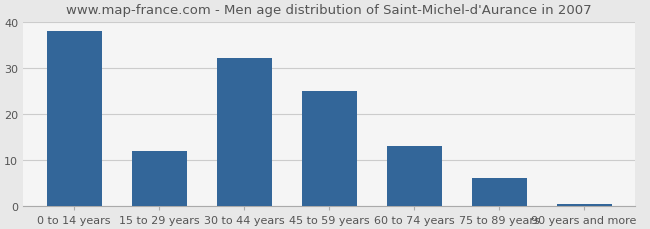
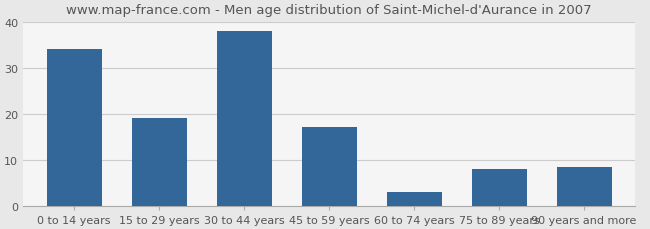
0 to 14 years: 38.0 -> 34.0
15 to 29 years: 12.0 -> 19.0
30 to 44 years: 32.0 -> 38.0
45 to 59 years: 25.0 -> 17.0
60 to 74 years: 13.0 -> 3.0
75 to 89 years: 6.0 -> 8.0
90 years and more: 0.5 -> 8.5
